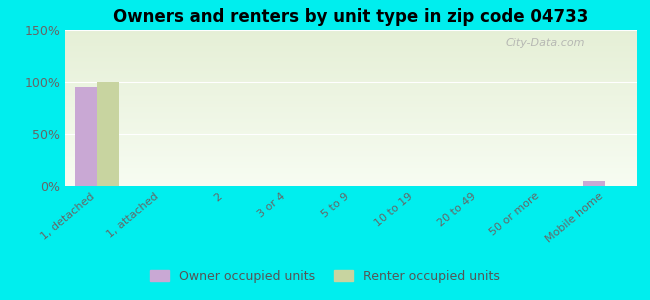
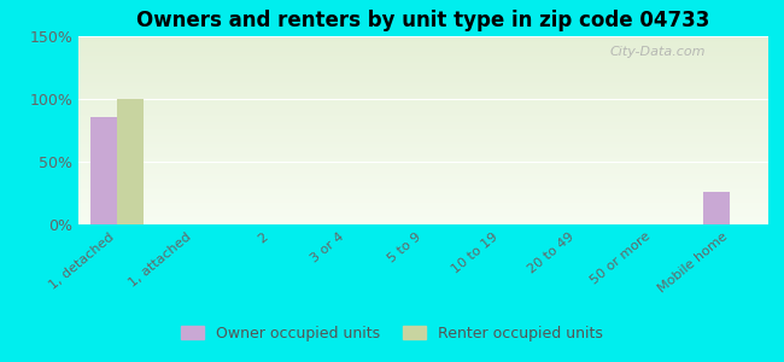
Owner occupied units/1, detached: 95% -> 86%
Owner occupied units/Mobile home: 5% -> 26%
